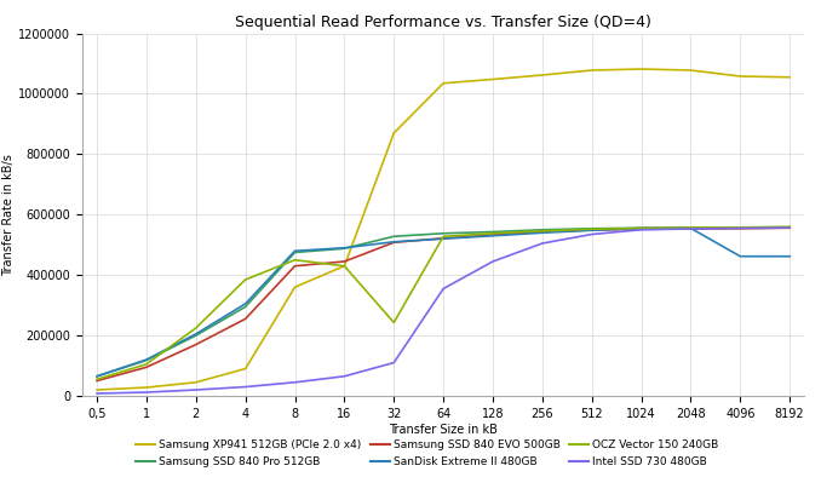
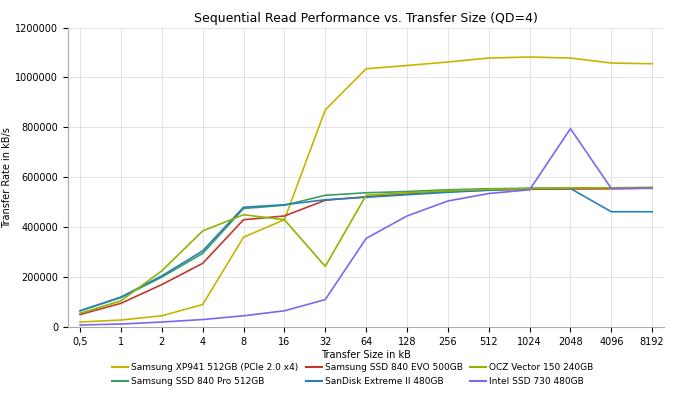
Intel SSD 730 480GB/2048: 553000 -> 795000
